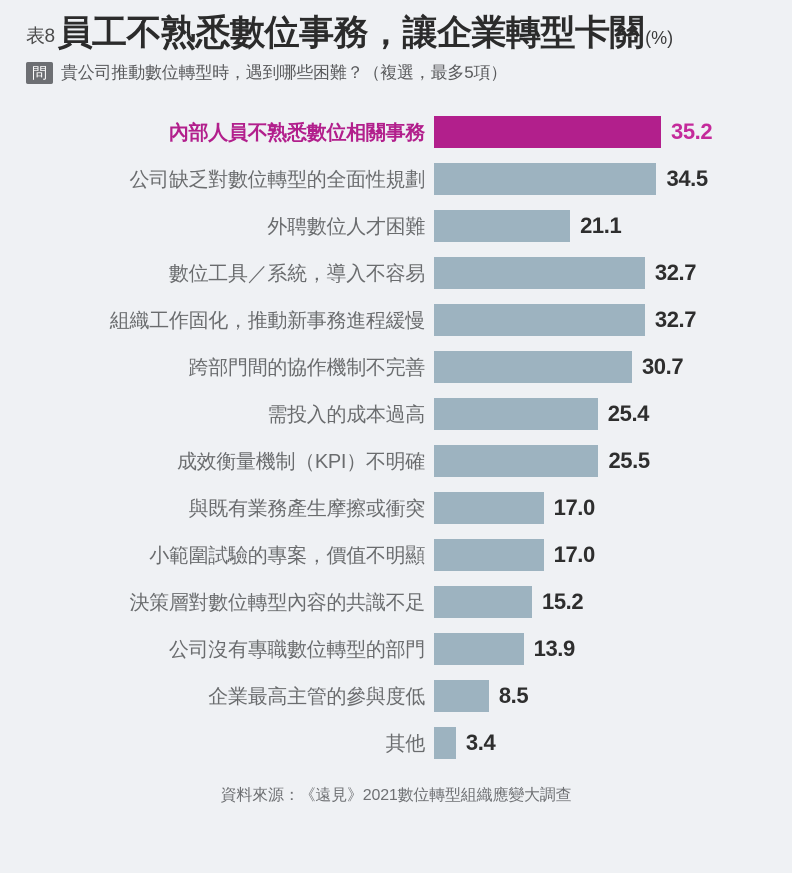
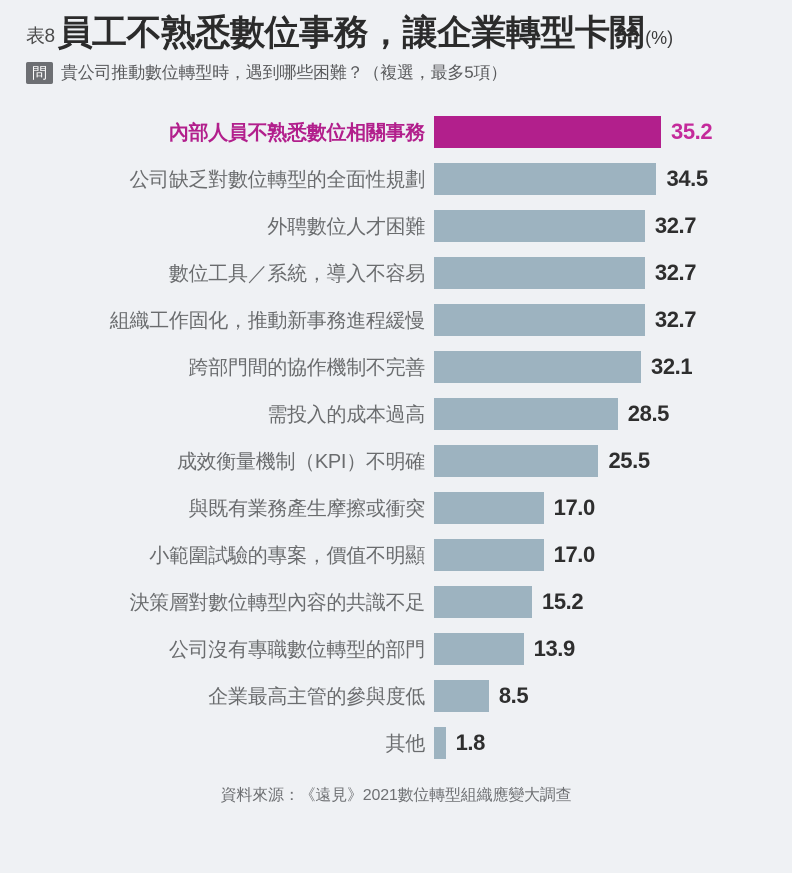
外聘數位人才困難: 21.1 -> 32.7
跨部門間的協作機制不完善: 30.7 -> 32.1
需投入的成本過高: 25.4 -> 28.5
其他: 3.4 -> 1.8
